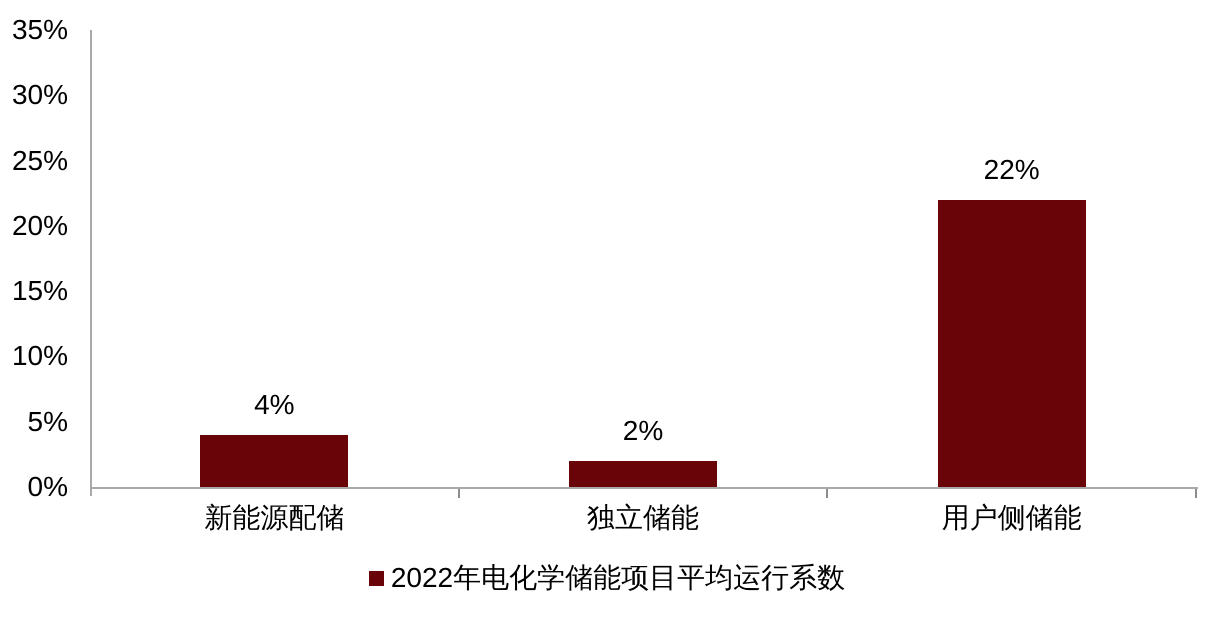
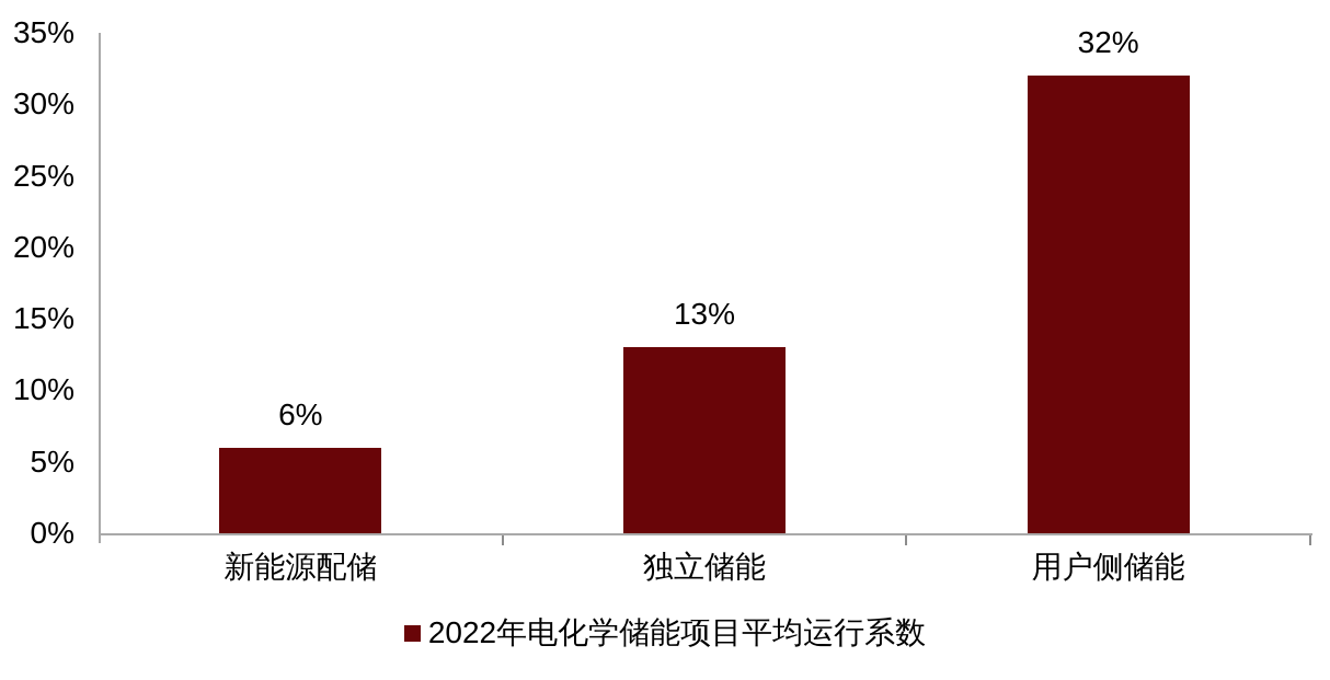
新能源配储: 4% -> 6%
独立储能: 2% -> 13%
用户侧储能: 22% -> 32%
